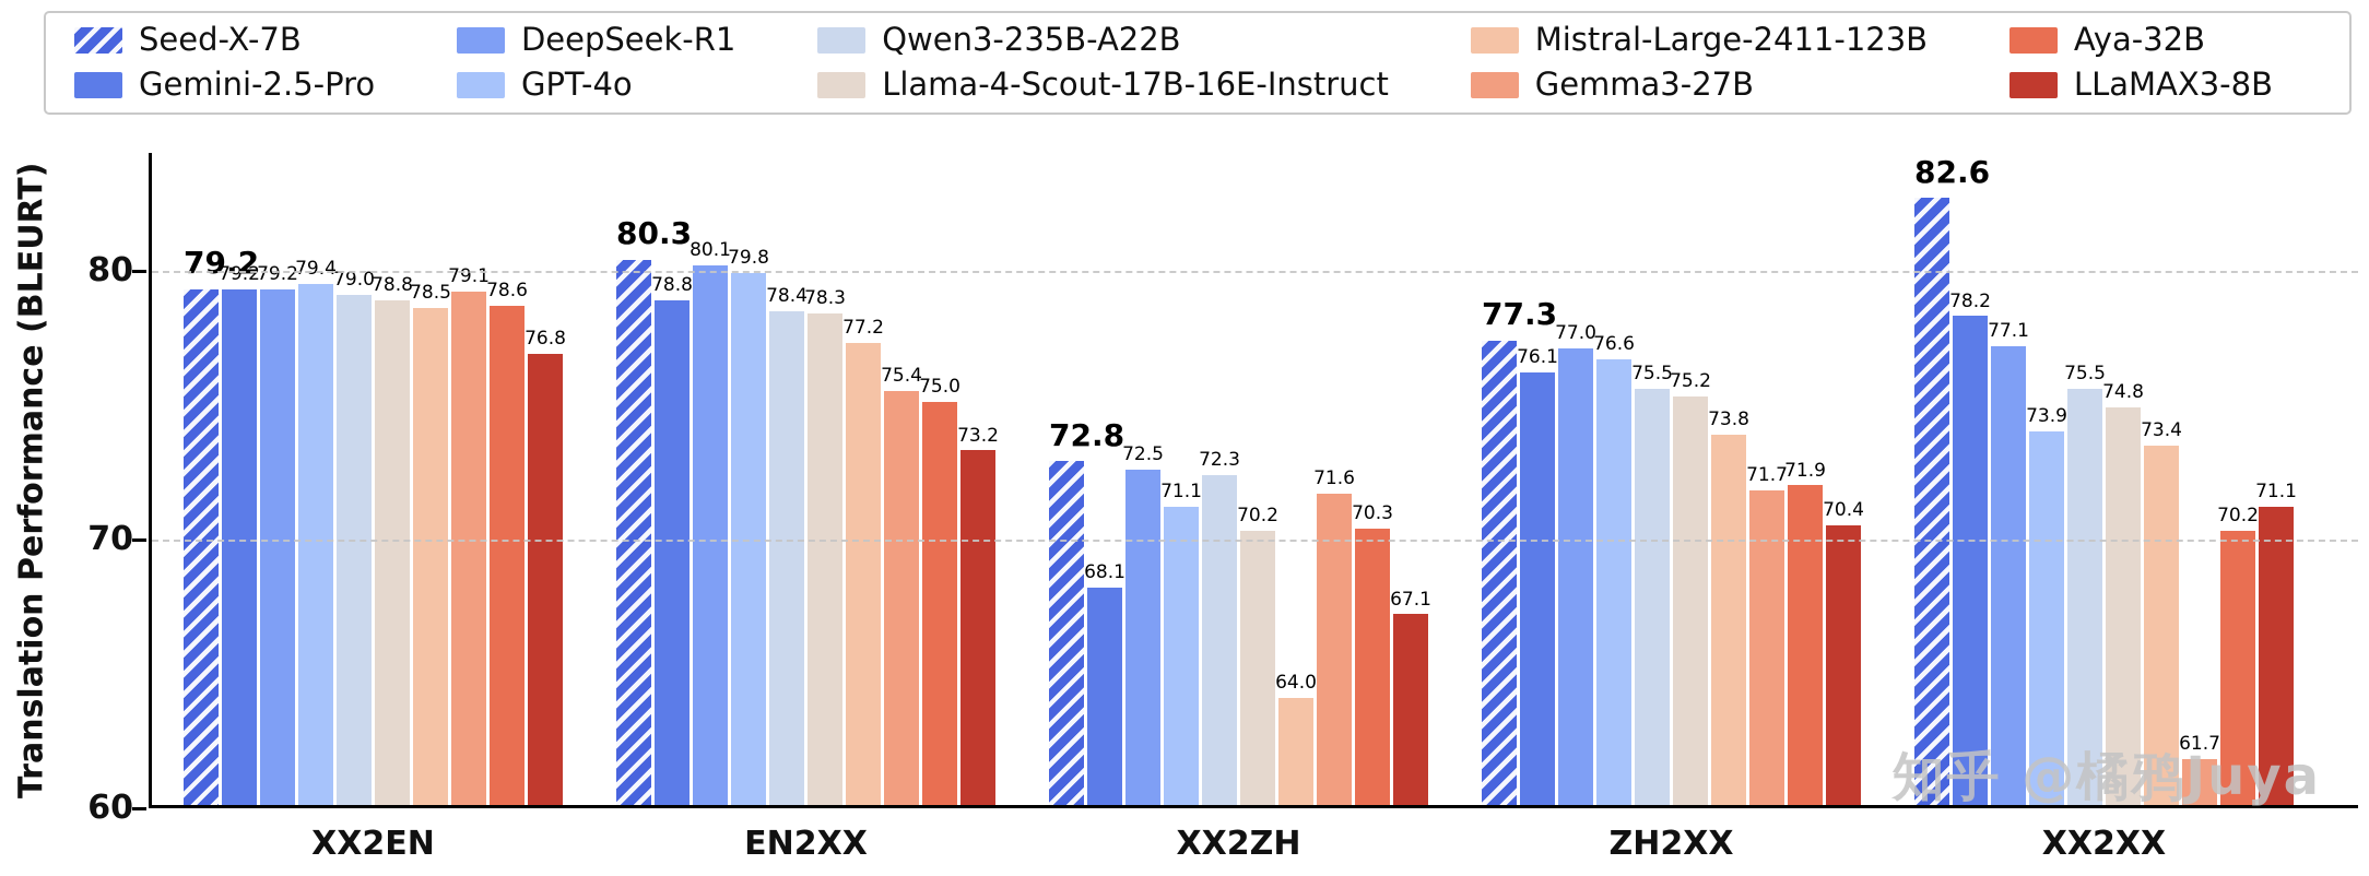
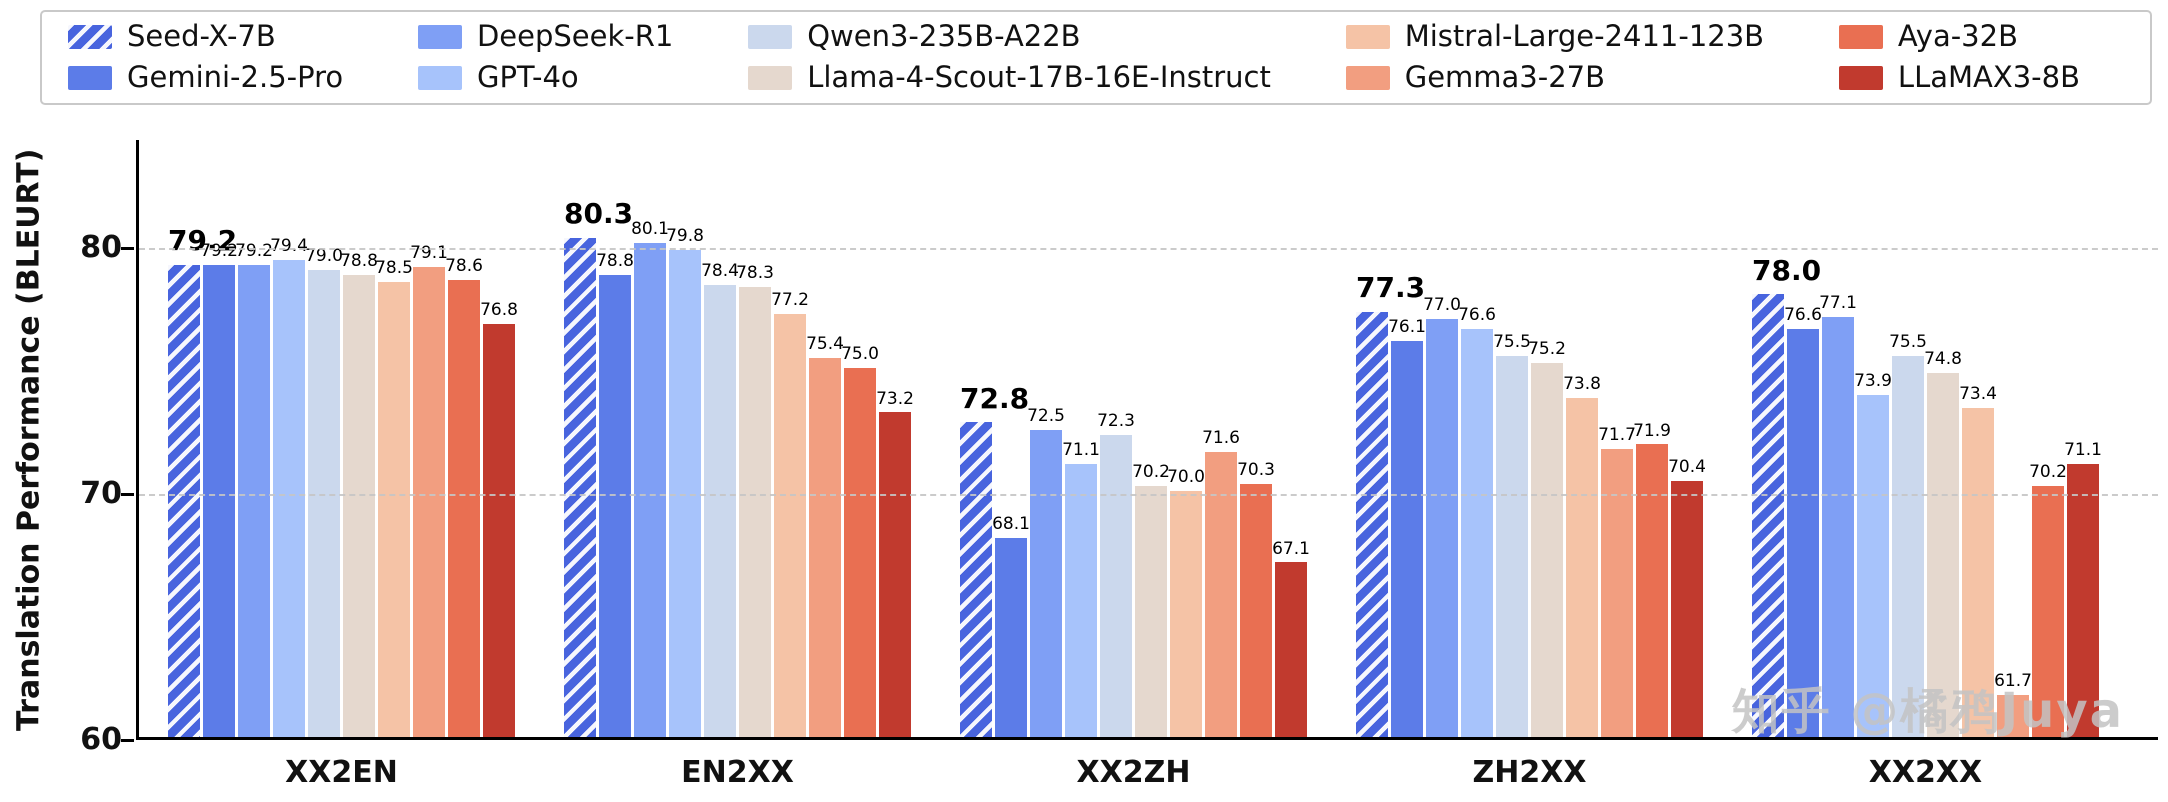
Mistral-Large-2411-123B/XX2ZH: 64.0 -> 70.0
Seed-X-7B/XX2XX: 82.6 -> 78.0
Gemini-2.5-Pro/XX2XX: 78.2 -> 76.6
